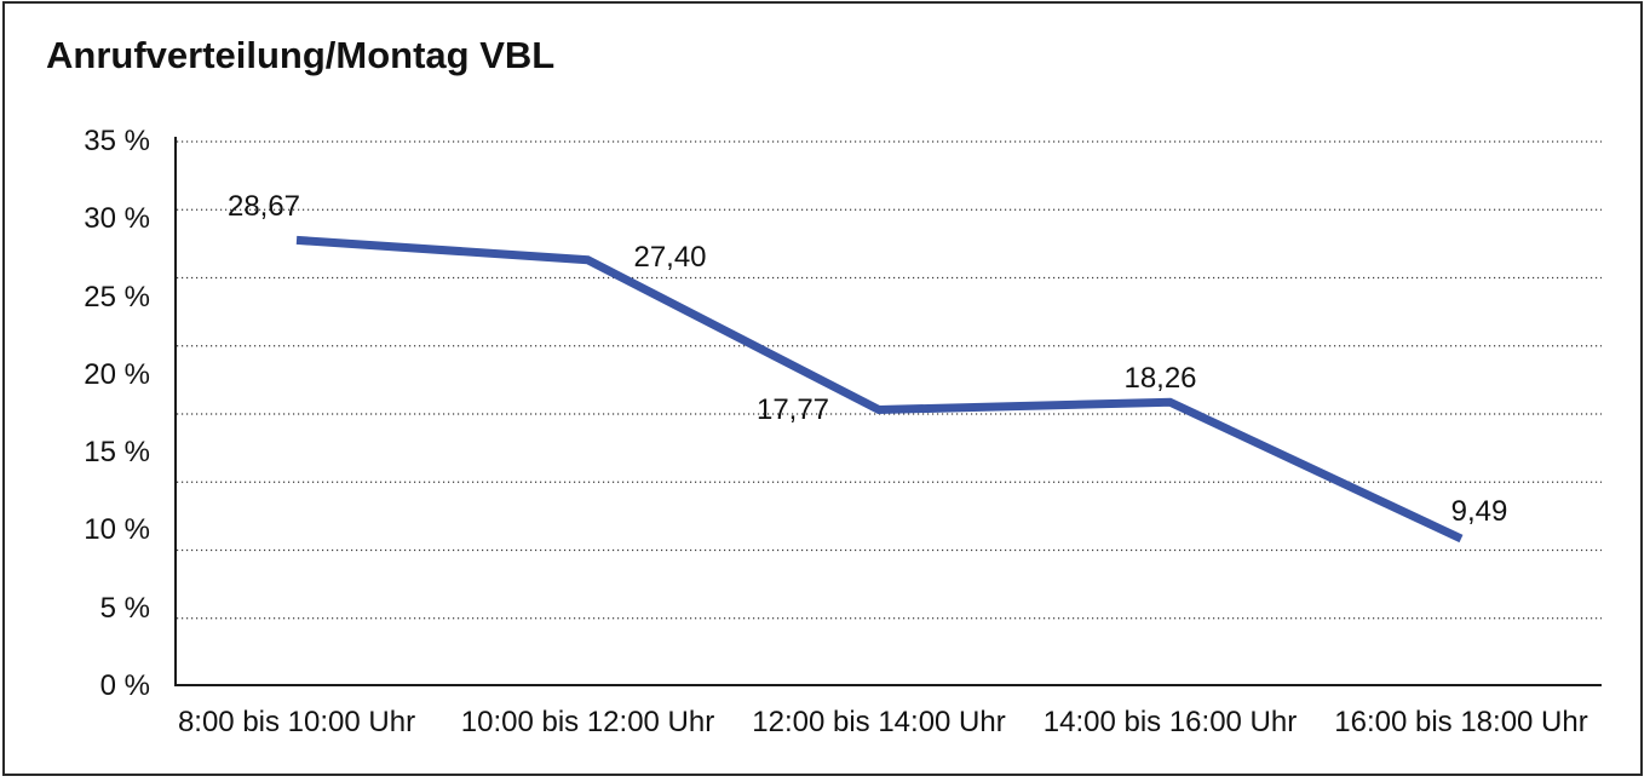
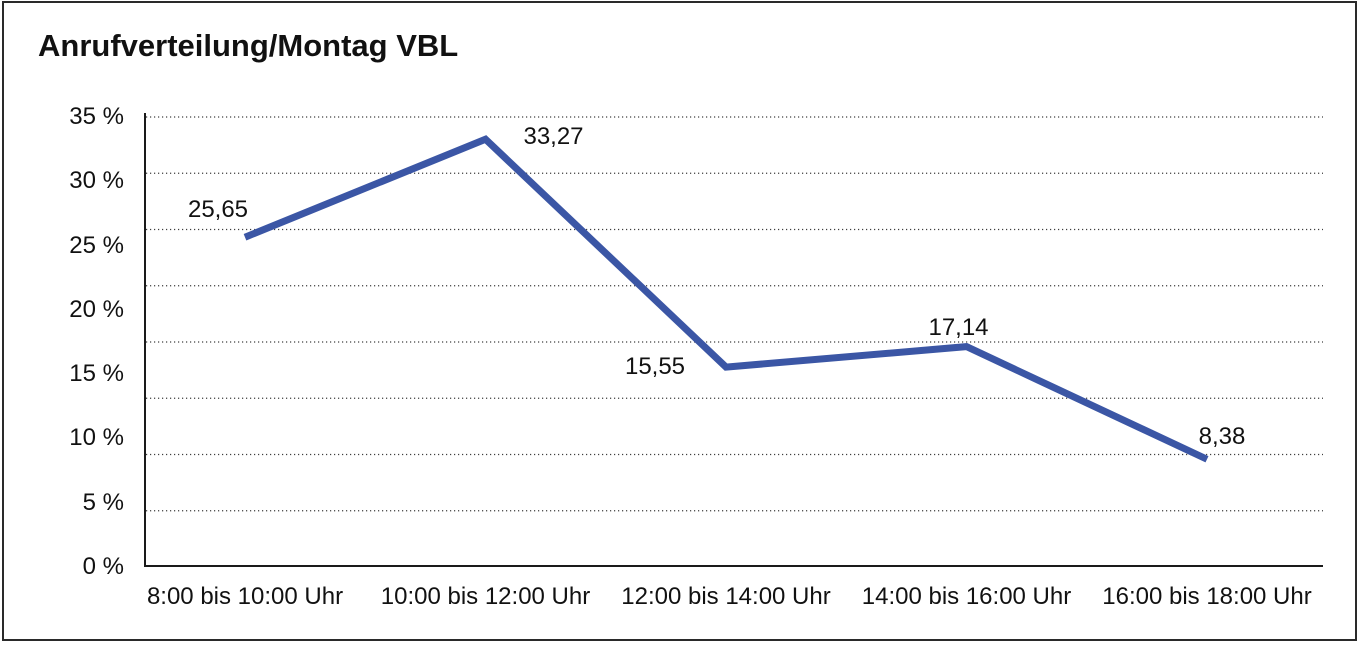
8:00 bis 10:00 Uhr: 28,67 -> 25,65
10:00 bis 12:00 Uhr: 27,40 -> 33,27
12:00 bis 14:00 Uhr: 17,77 -> 15,55
14:00 bis 16:00 Uhr: 18,26 -> 17,14
16:00 bis 18:00 Uhr: 9,49 -> 8,38
